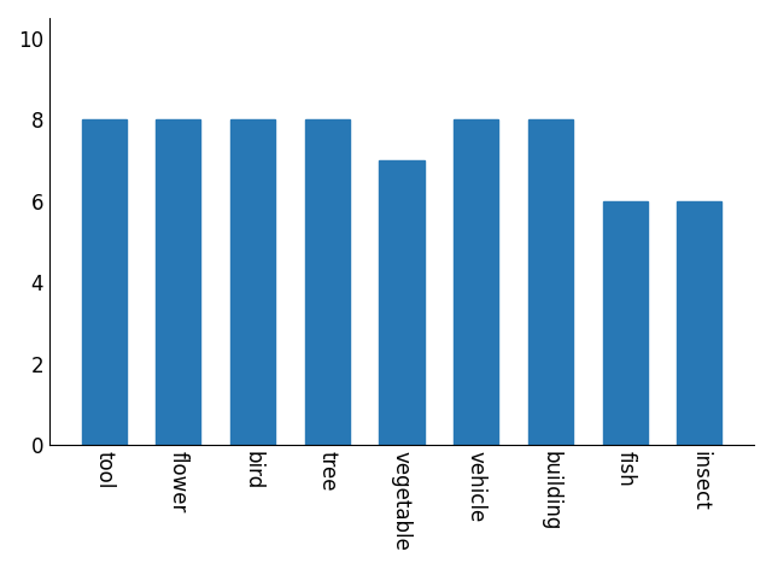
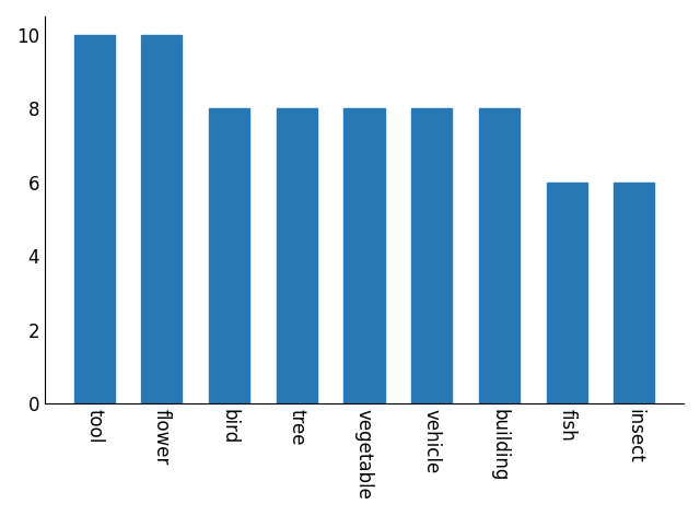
tool: 8 -> 10
flower: 8 -> 10
vegetable: 7 -> 8
